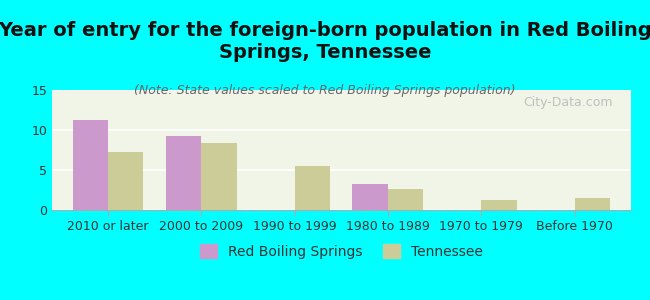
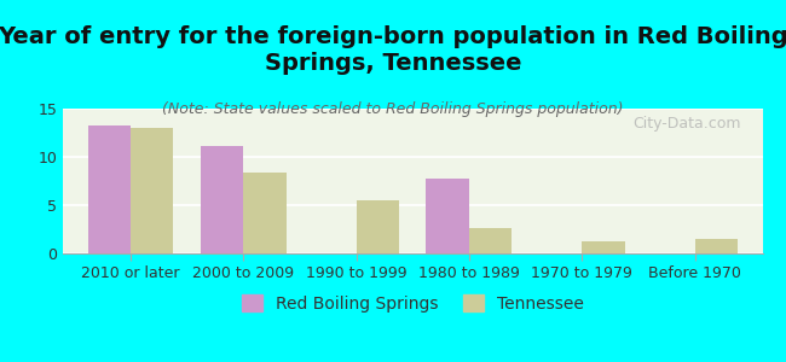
Red Boiling Springs/2010 or later: 11.2 -> 13.3
Tennessee/2010 or later: 7.2 -> 13.0
Red Boiling Springs/2000 to 2009: 9.2 -> 11.1
Red Boiling Springs/1980 to 1989: 3.2 -> 7.7
